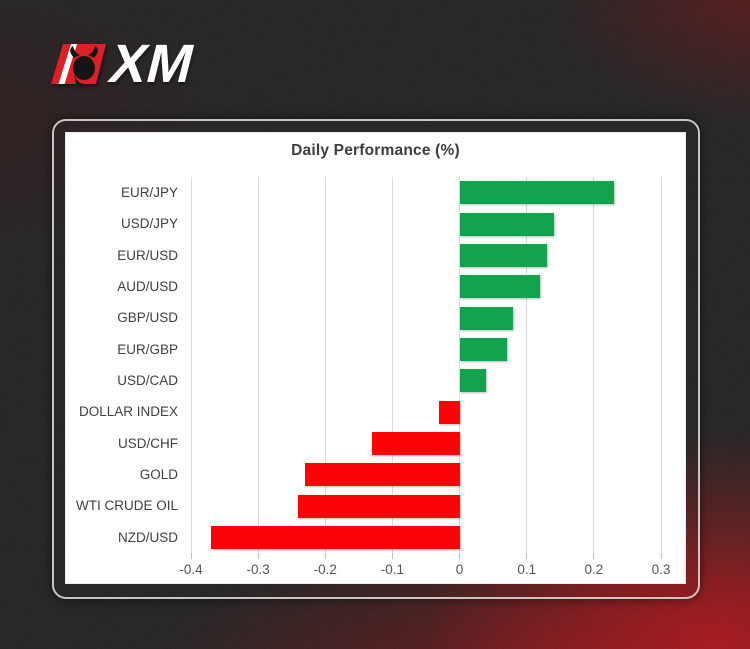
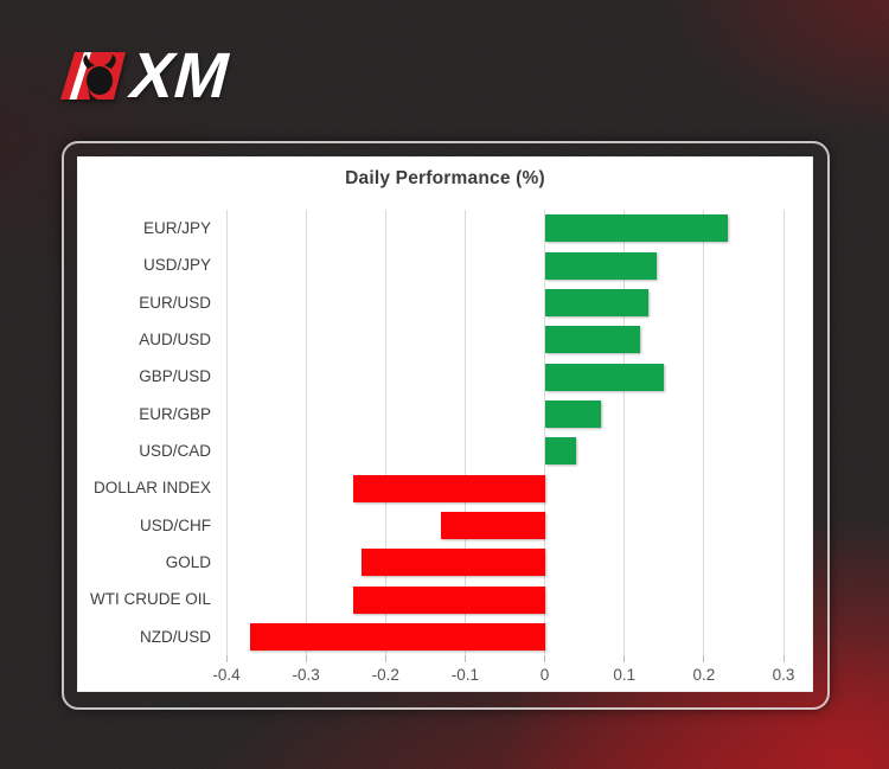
GBP/USD: 0.08 -> 0.15
DOLLAR INDEX: -0.03 -> -0.24
